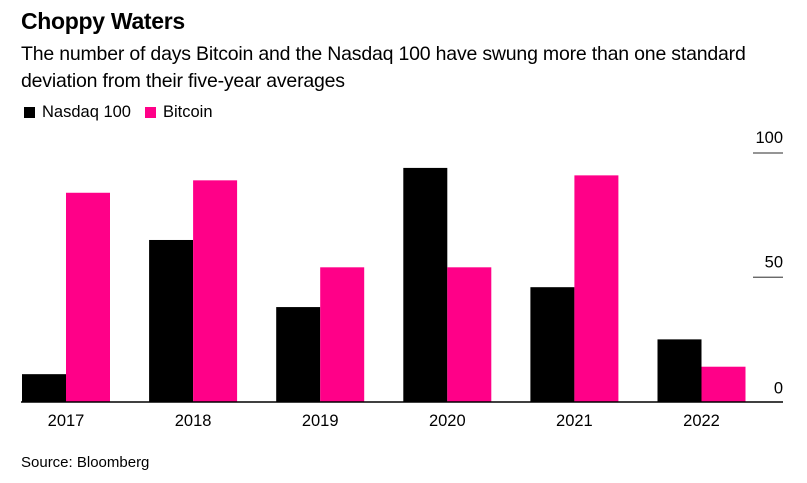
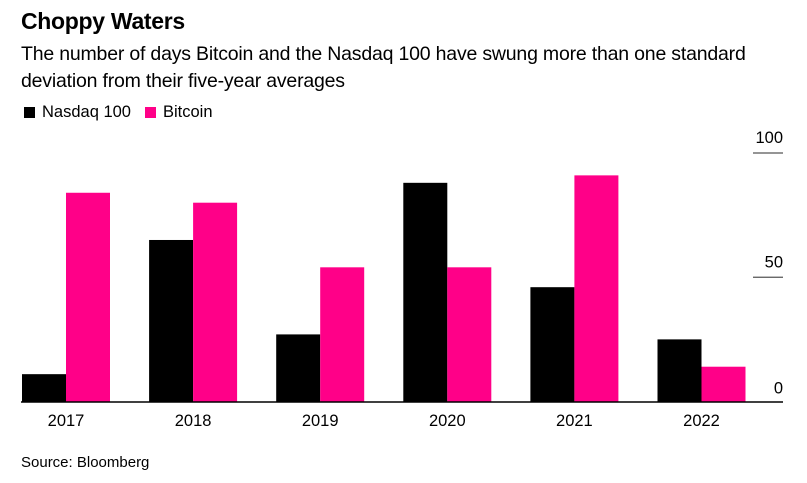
Bitcoin/2018: 89 -> 80
Nasdaq 100/2019: 38 -> 27
Nasdaq 100/2020: 94 -> 88
